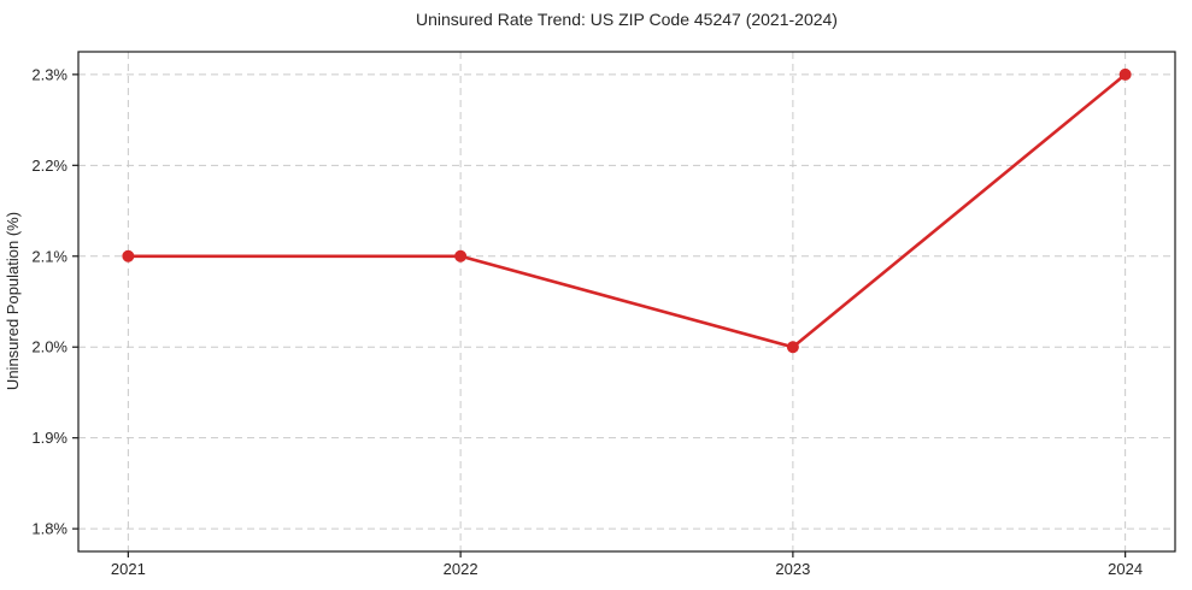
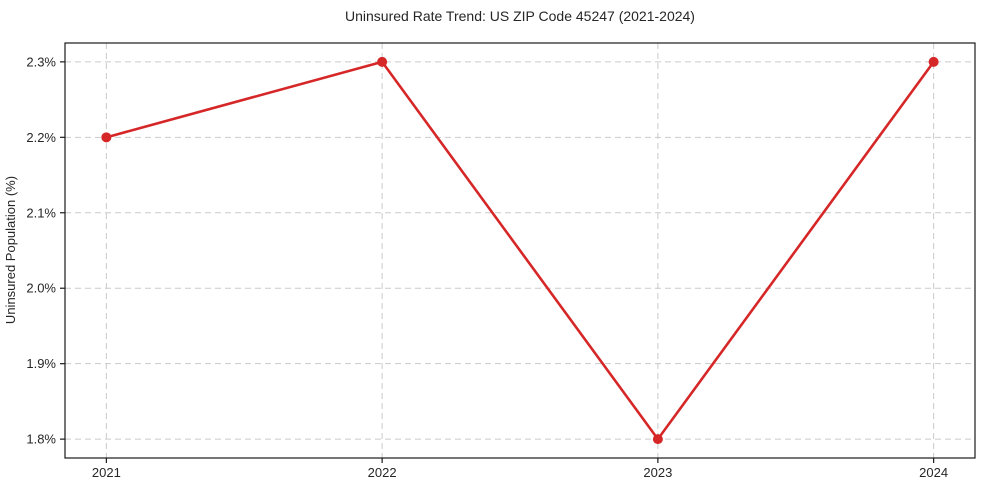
2021: 2.1% -> 2.2%
2022: 2.1% -> 2.3%
2023: 2.0% -> 1.8%
